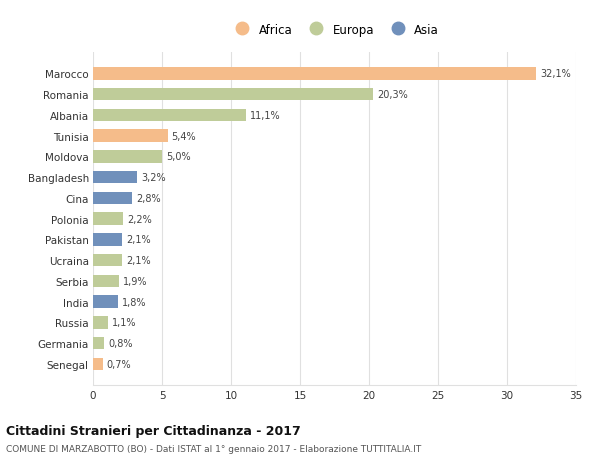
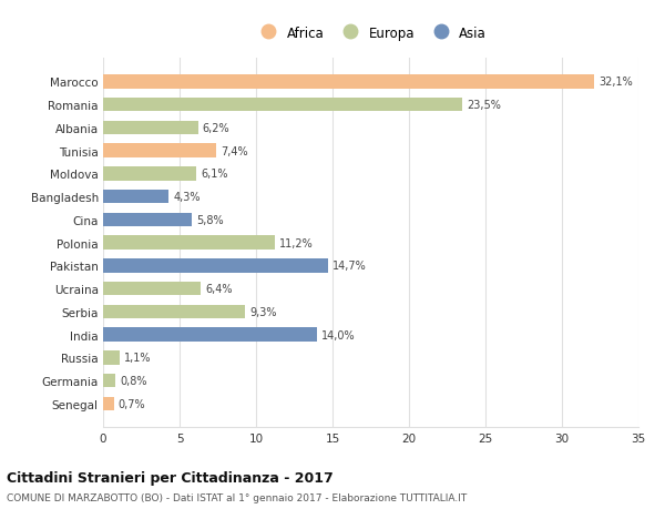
Romania: 20,3% -> 23,5%
Albania: 11,1% -> 6,2%
Tunisia: 5,4% -> 7,4%
Moldova: 5,0% -> 6,1%
Bangladesh: 3,2% -> 4,3%
Cina: 2,8% -> 5,8%
Polonia: 2,2% -> 11,2%
Pakistan: 2,1% -> 14,7%
Ucraina: 2,1% -> 6,4%
Serbia: 1,9% -> 9,3%
India: 1,8% -> 14,0%
